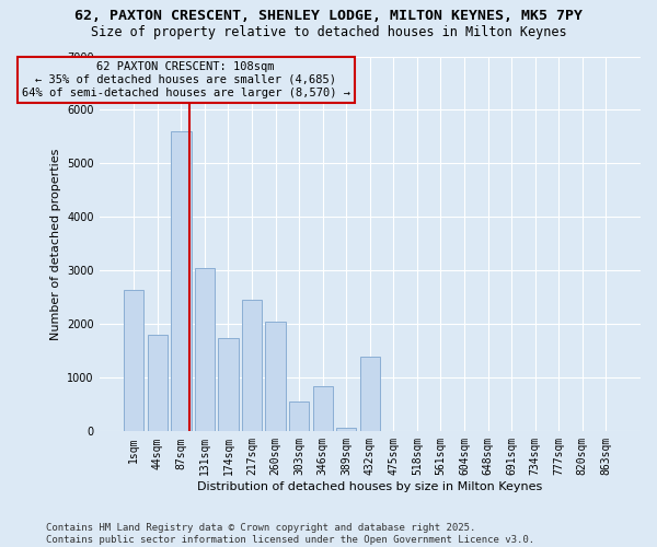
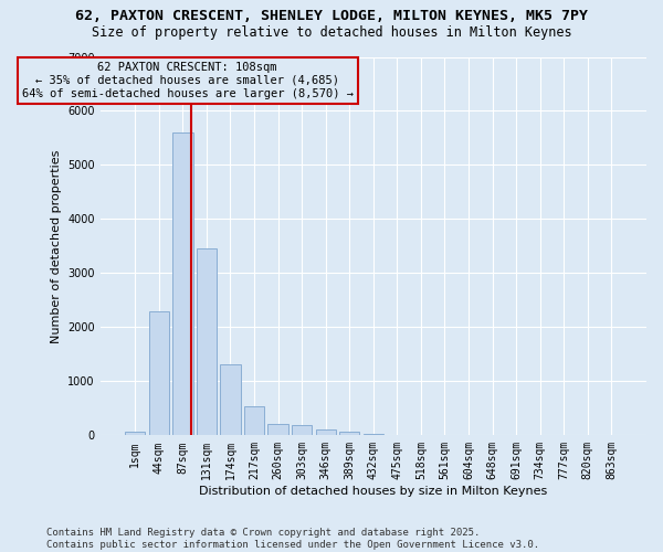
1sqm: 2650 -> 70
44sqm: 1800 -> 2300
131sqm: 3050 -> 3460
174sqm: 1750 -> 1320
217sqm: 2450 -> 530
260sqm: 2050 -> 220
303sqm: 550 -> 180
346sqm: 850 -> 100
432sqm: 1400 -> 30
